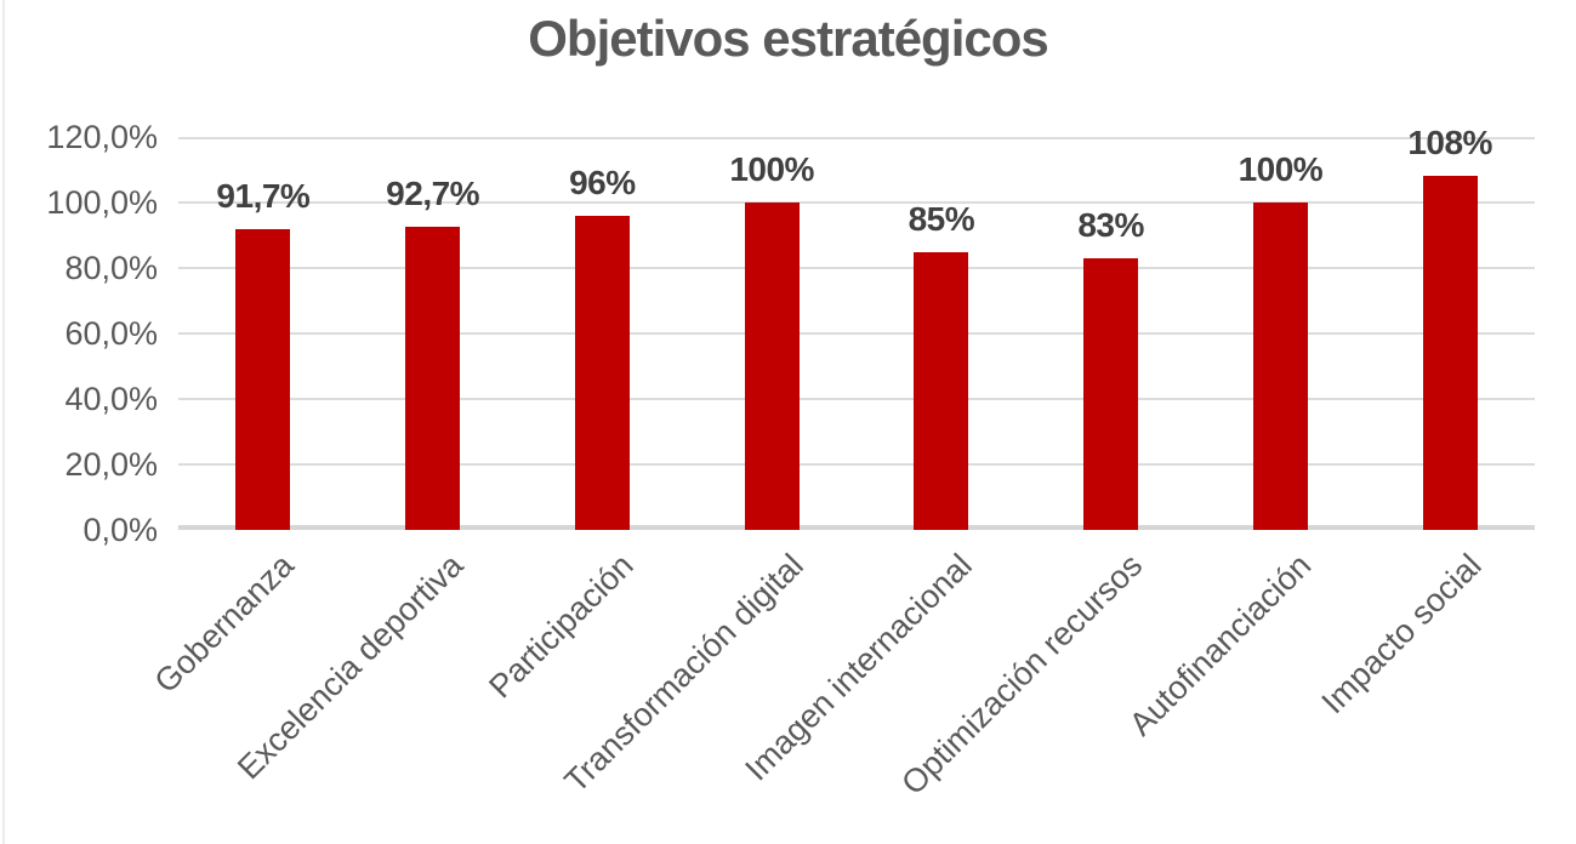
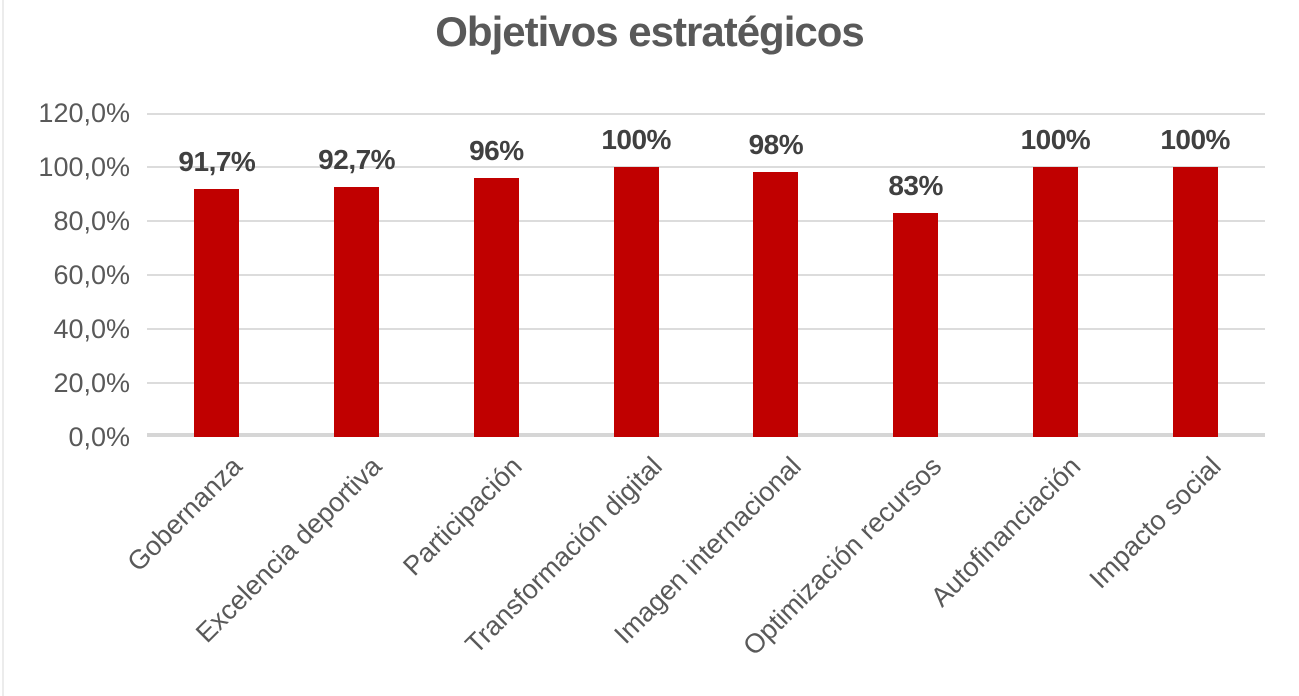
Imagen internacional: 85% -> 98%
Impacto social: 108% -> 100%
